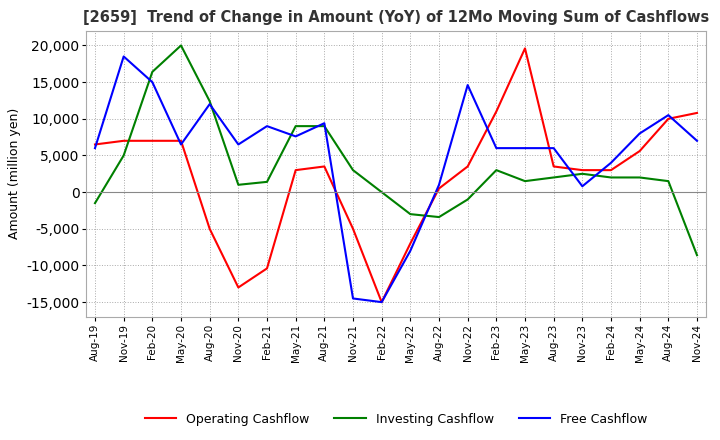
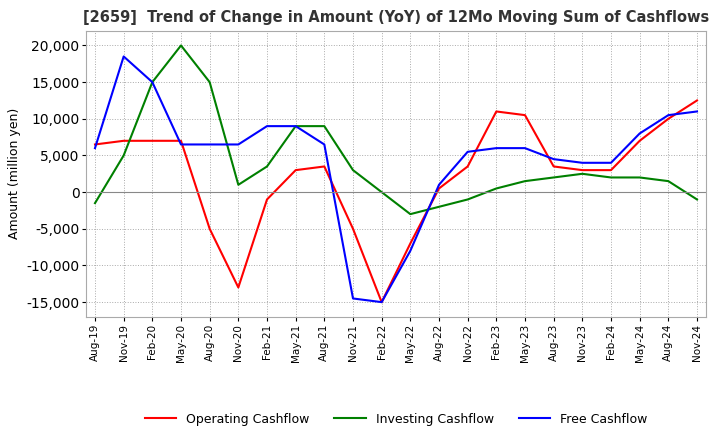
Investing Cashflow/Feb-20: 16,400 -> 15,000
Investing Cashflow/Aug-20: 12,400 -> 15,000
Free Cashflow/Aug-20: 12,000 -> 6,500
Operating Cashflow/Feb-21: -10,400 -> -1,000
Investing Cashflow/Feb-21: 1,400 -> 3,500
Free Cashflow/May-21: 7,600 -> 9,000
Free Cashflow/Aug-21: 9,400 -> 6,500
Investing Cashflow/Aug-22: -3,400 -> -2,000
Free Cashflow/Nov-22: 14,600 -> 5,500
Investing Cashflow/Feb-23: 3,000 -> 500
Operating Cashflow/May-23: 19,600 -> 10,500
Free Cashflow/Aug-23: 6,000 -> 4,500
Free Cashflow/Nov-23: 800 -> 4,000
Operating Cashflow/May-24: 5,600 -> 7,000
Operating Cashflow/Nov-24: 10,800 -> 12,500
Investing Cashflow/Nov-24: -8,600 -> -1,000
Free Cashflow/Nov-24: 7,000 -> 11,000
